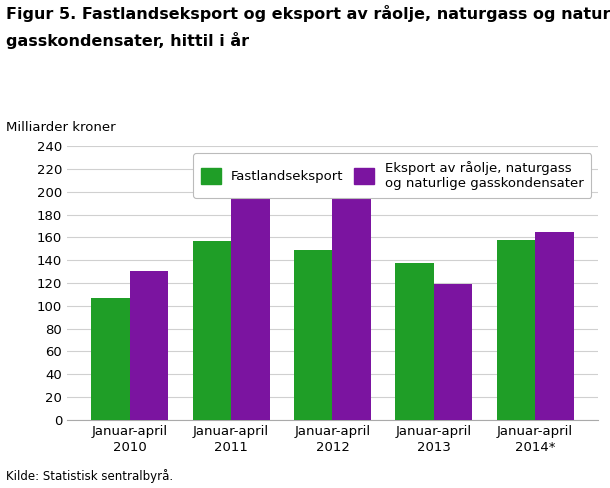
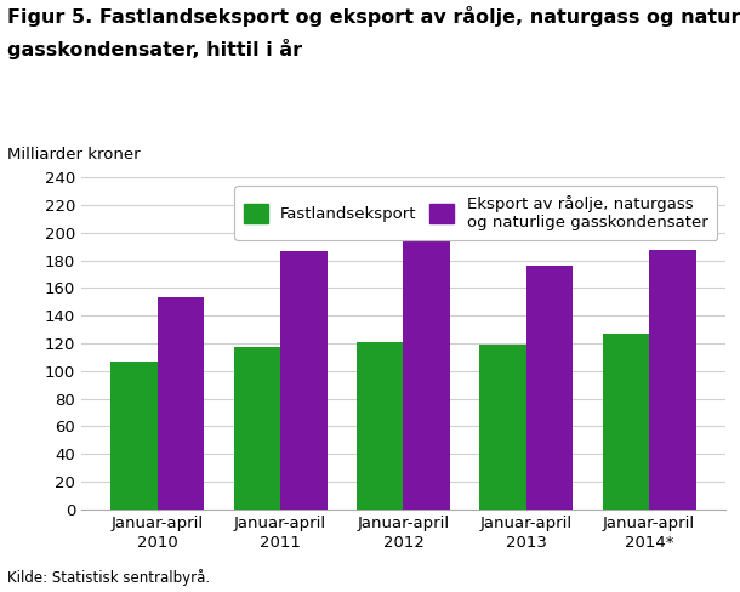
Eksport av råolje, naturgass og naturlige gasskondensater/Januar-april 2010: 131 -> 153
Fastlandseksport/Januar-april 2011: 157 -> 117
Eksport av råolje, naturgass og naturlige gasskondensater/Januar-april 2011: 195 -> 187
Fastlandseksport/Januar-april 2012: 149 -> 121
Fastlandseksport/Januar-april 2013: 138 -> 119
Eksport av råolje, naturgass og naturlige gasskondensater/Januar-april 2013: 119 -> 176
Fastlandseksport/Januar-april 2014*: 158 -> 127
Eksport av råolje, naturgass og naturlige gasskondensater/Januar-april 2014*: 165 -> 188
